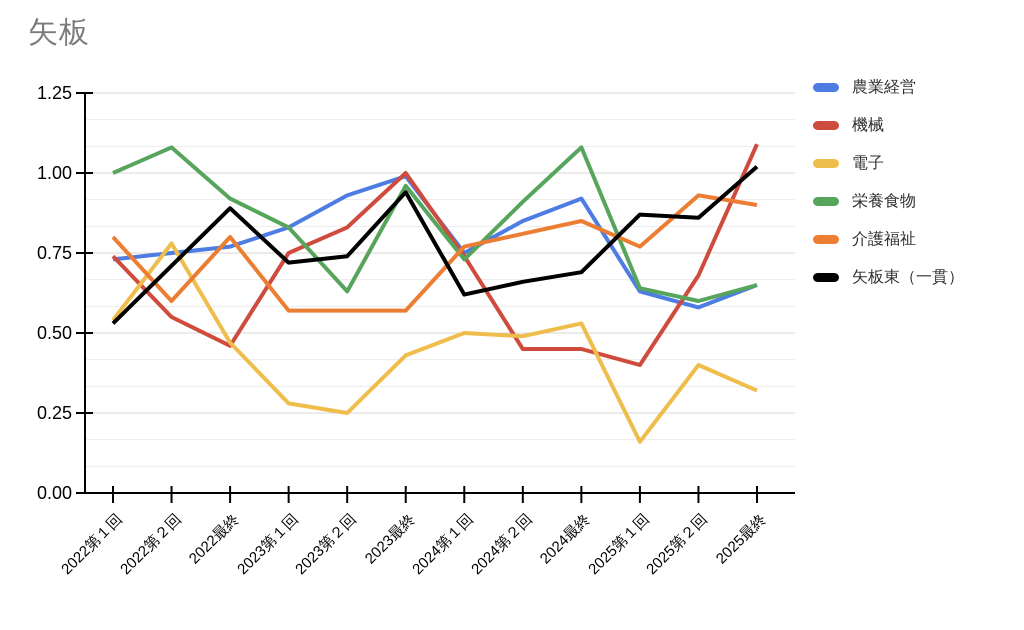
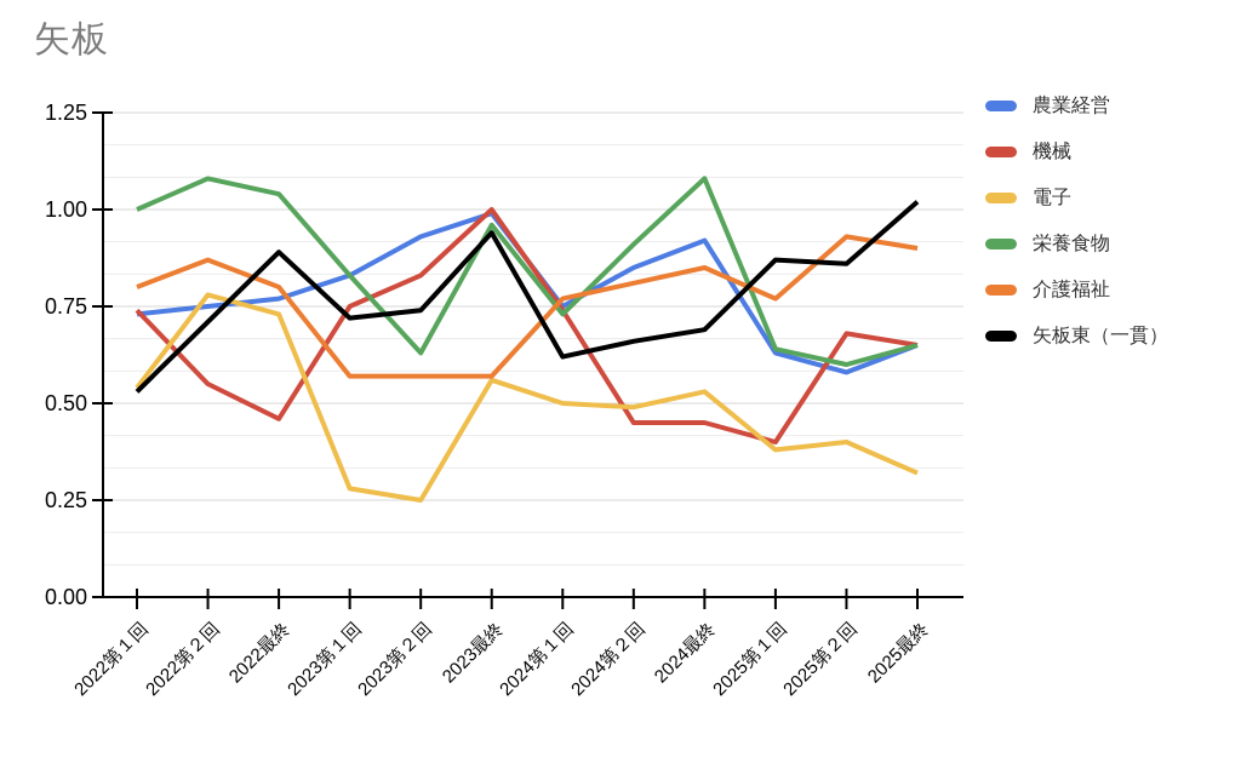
介護福祉/2022第２回: 0.60 -> 0.87
電子/2022最終: 0.47 -> 0.73
栄養食物/2022最終: 0.92 -> 1.04
電子/2023最終: 0.43 -> 0.56
電子/2025第１回: 0.16 -> 0.38
機械/2025最終: 1.09 -> 0.65
